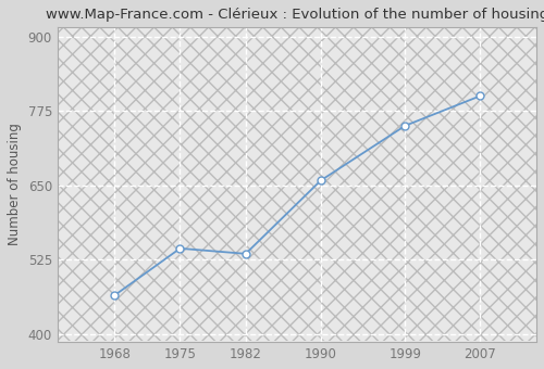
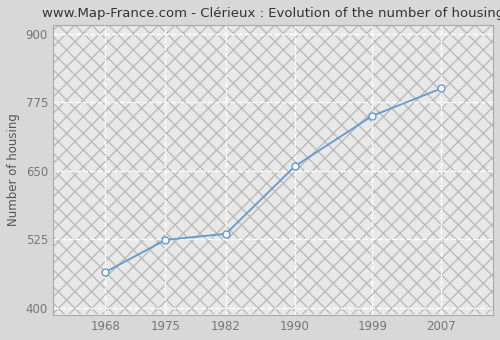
1975: 544 -> 524
